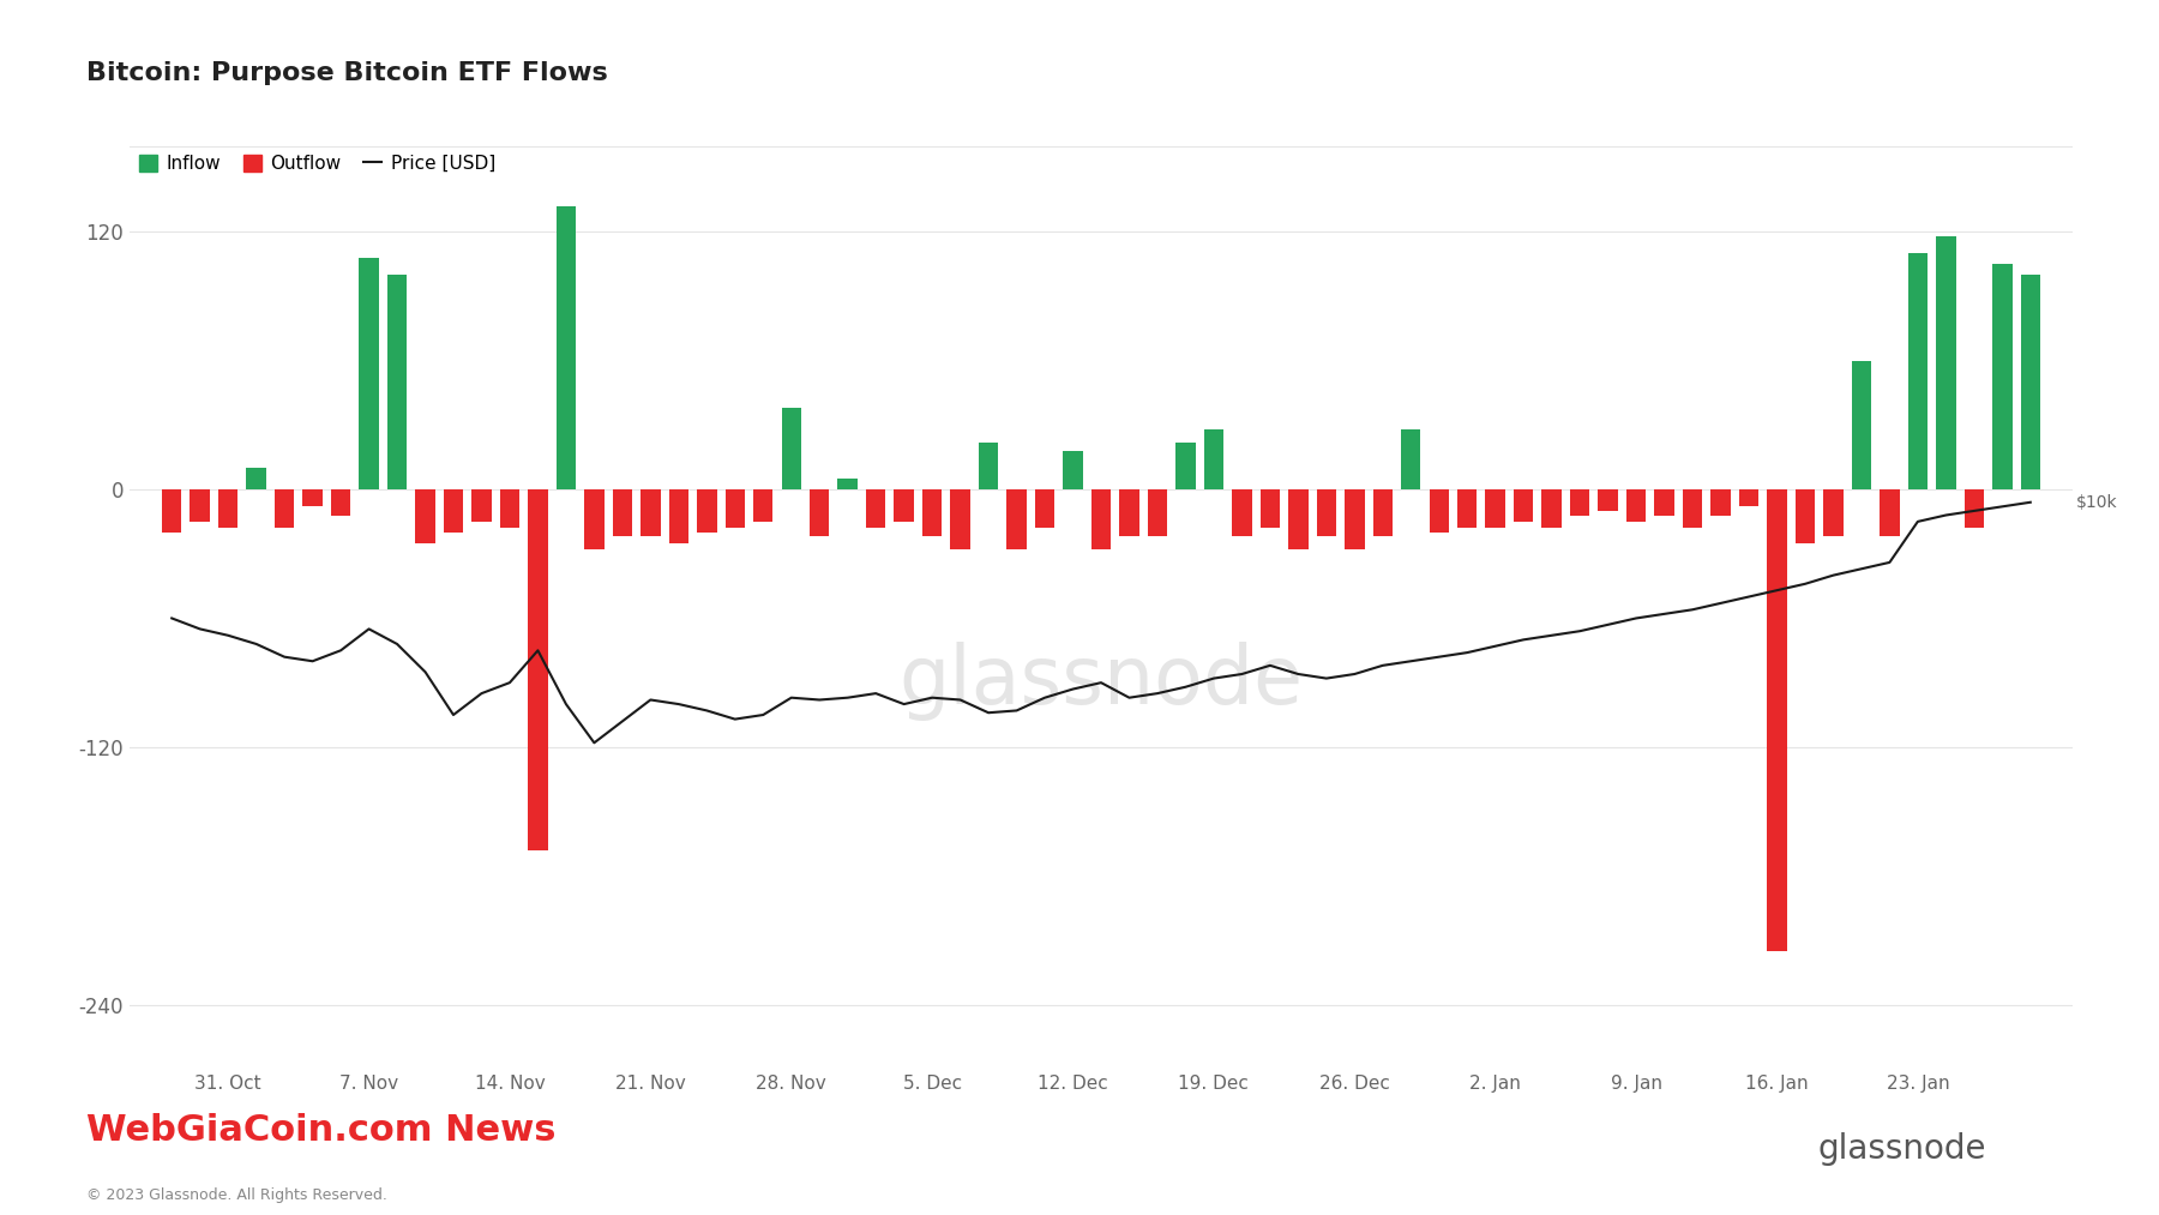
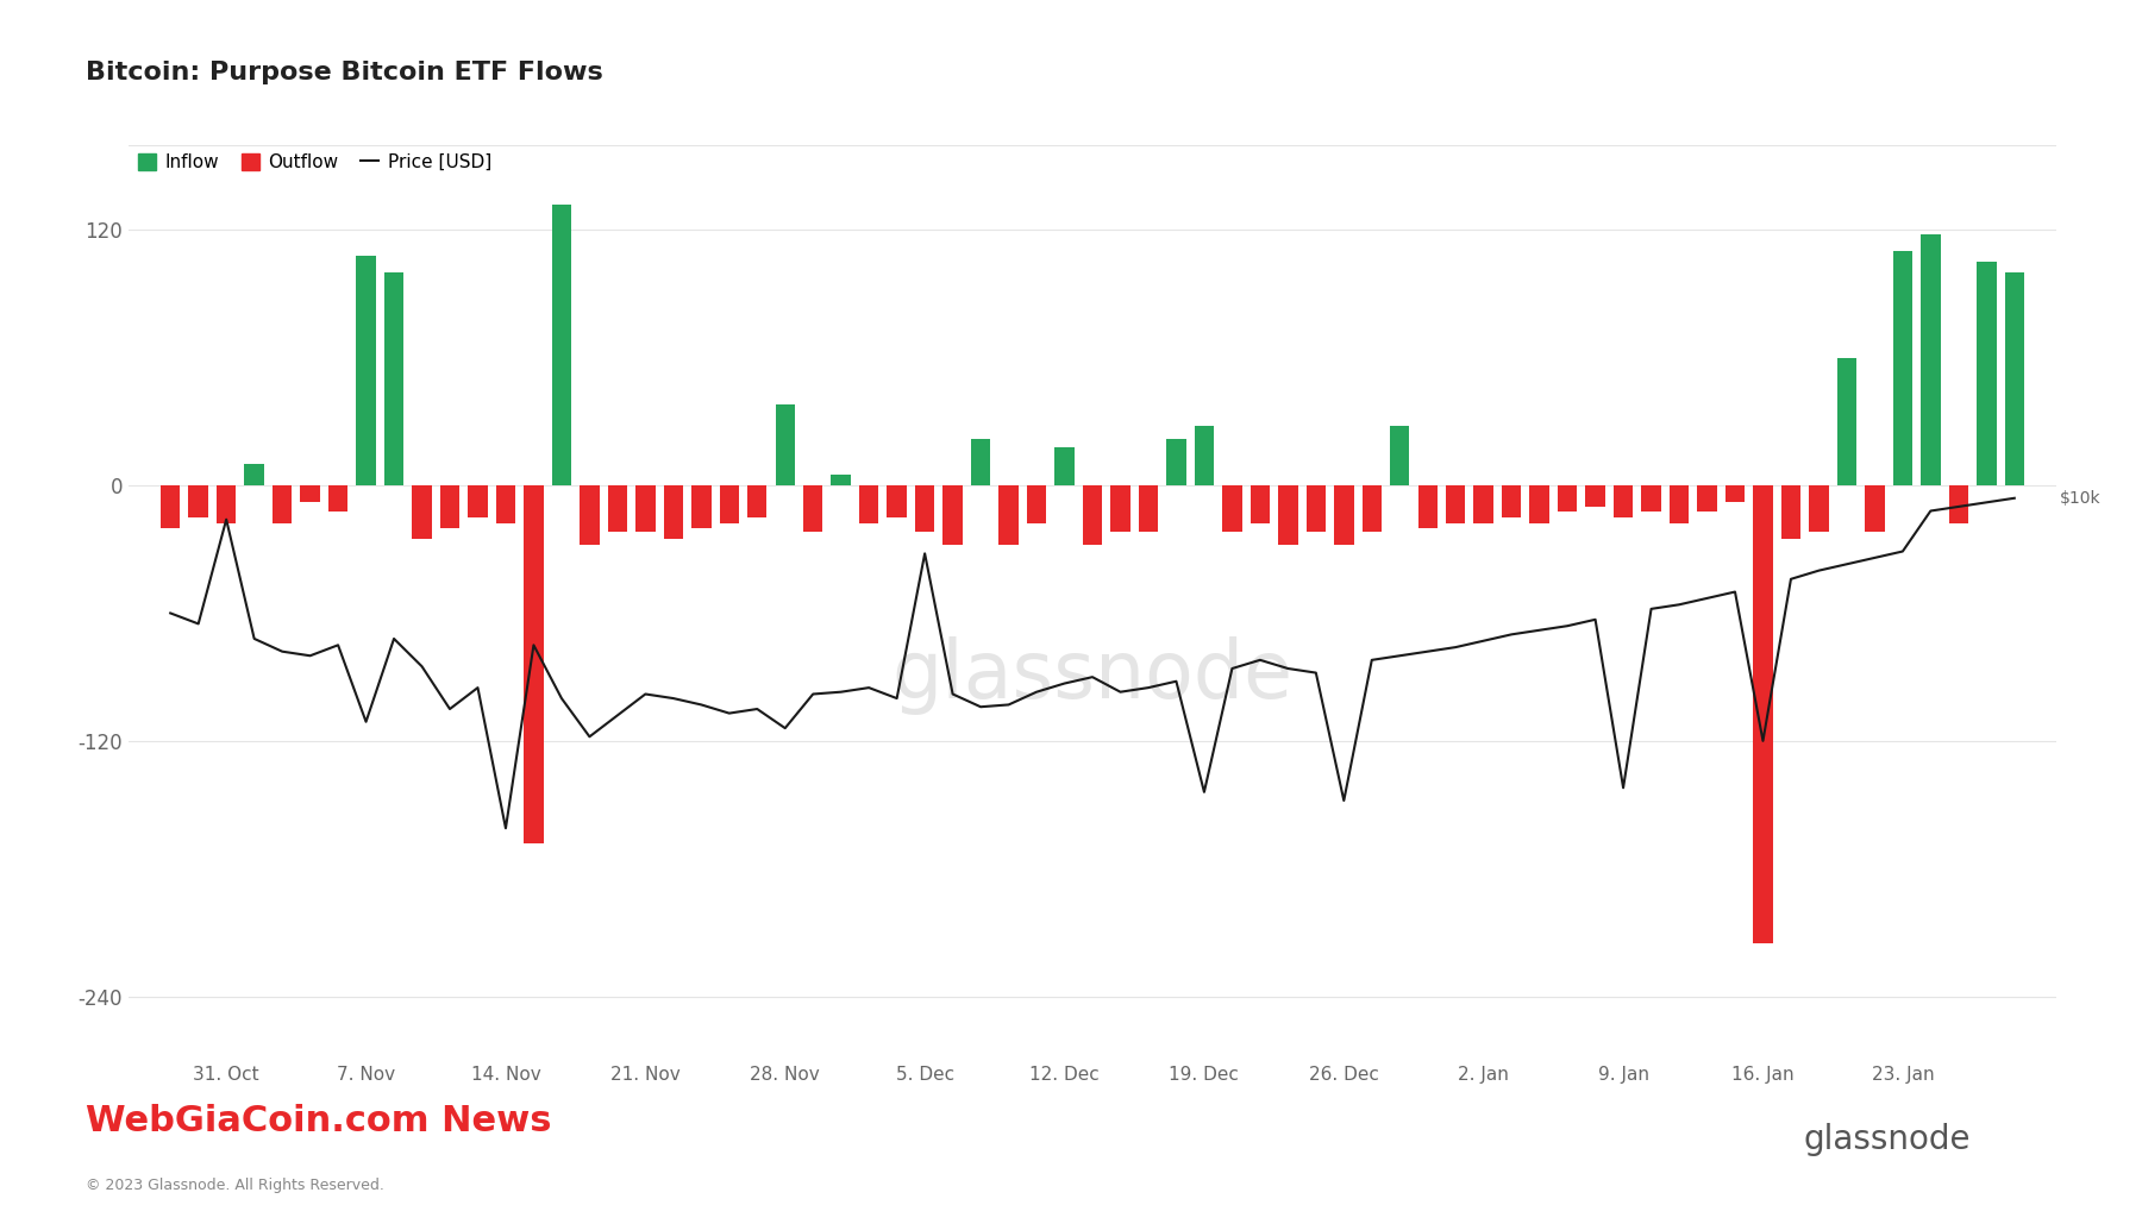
Price [USD]/31. Oct: -68 -> -16
Price [USD]/7. Nov: -65 -> -111
Price [USD]/14. Nov: -90 -> -161
Price [USD]/28. Nov: -97 -> -114
Price [USD]/5. Dec: -97 -> -32
Price [USD]/19. Dec: -88 -> -144
Price [USD]/26. Dec: -86 -> -148
Price [USD]/9. Jan: -60 -> -142
Price [USD]/16. Jan: -47 -> -120
Price [USD]/23. Jan: -15 -> -31
